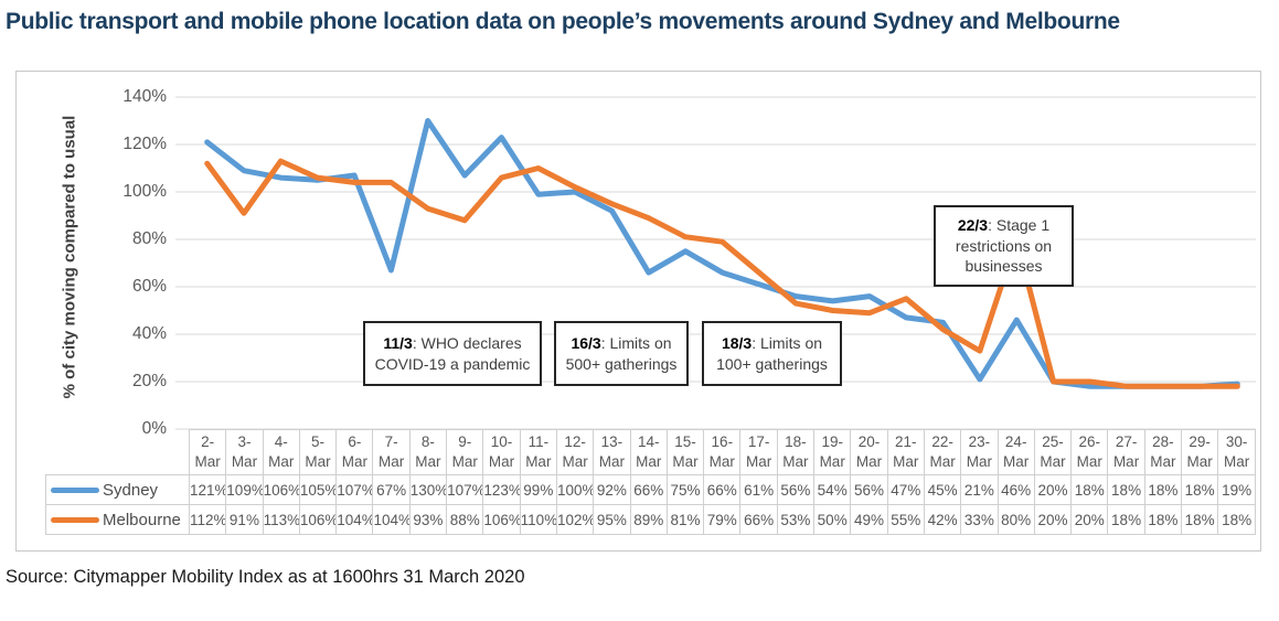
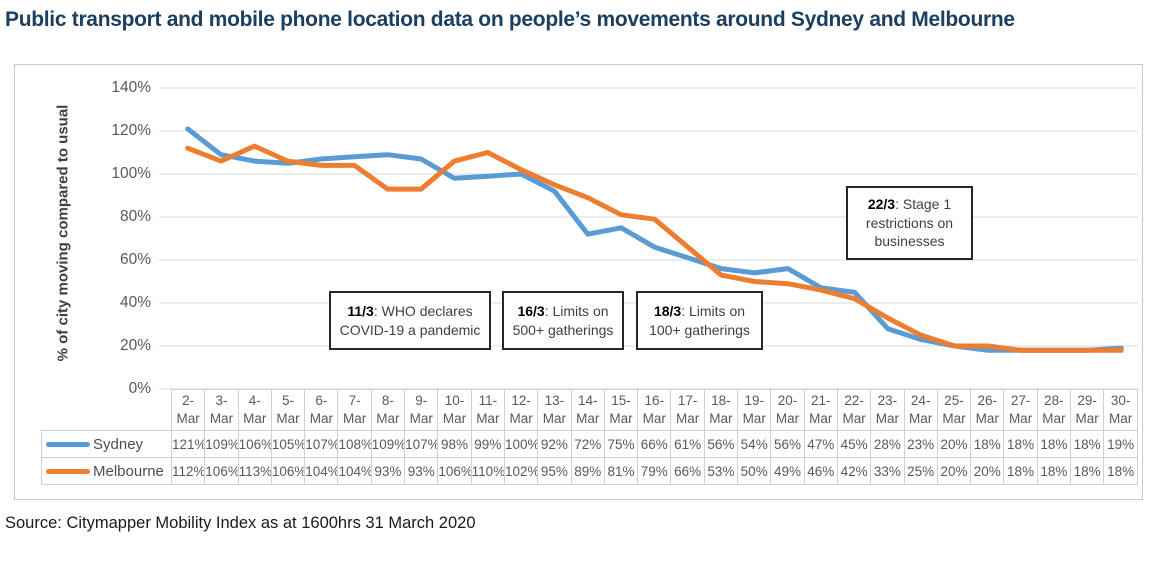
Melbourne/3-Mar: 91% -> 106%
Sydney/7-Mar: 67% -> 108%
Sydney/8-Mar: 130% -> 109%
Melbourne/9-Mar: 88% -> 93%
Sydney/10-Mar: 123% -> 98%
Sydney/14-Mar: 66% -> 72%
Melbourne/21-Mar: 55% -> 46%
Sydney/23-Mar: 21% -> 28%
Sydney/24-Mar: 46% -> 23%
Melbourne/24-Mar: 80% -> 25%
